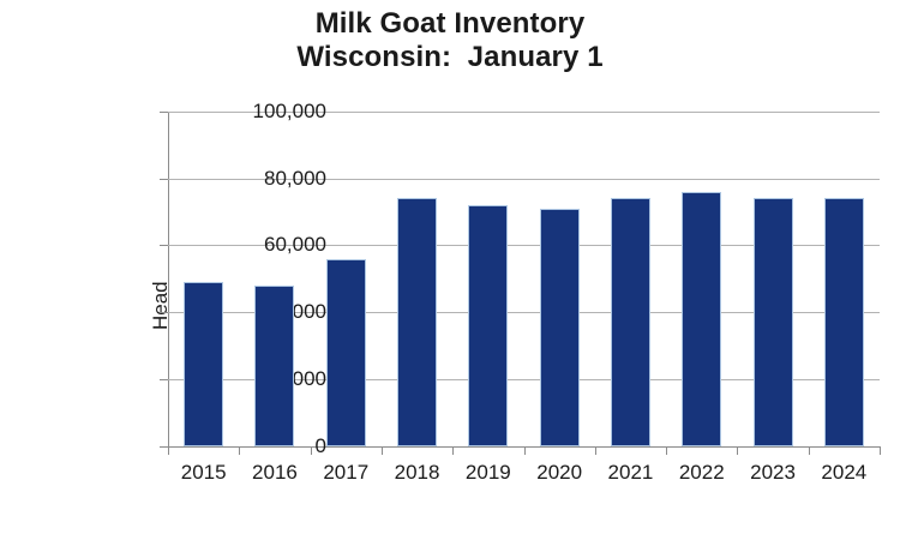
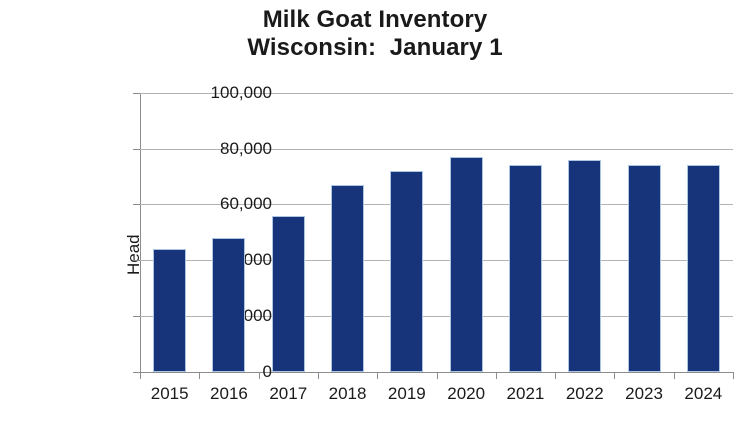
2015: 49000 -> 44000
2018: 74000 -> 67000
2020: 71000 -> 77000
